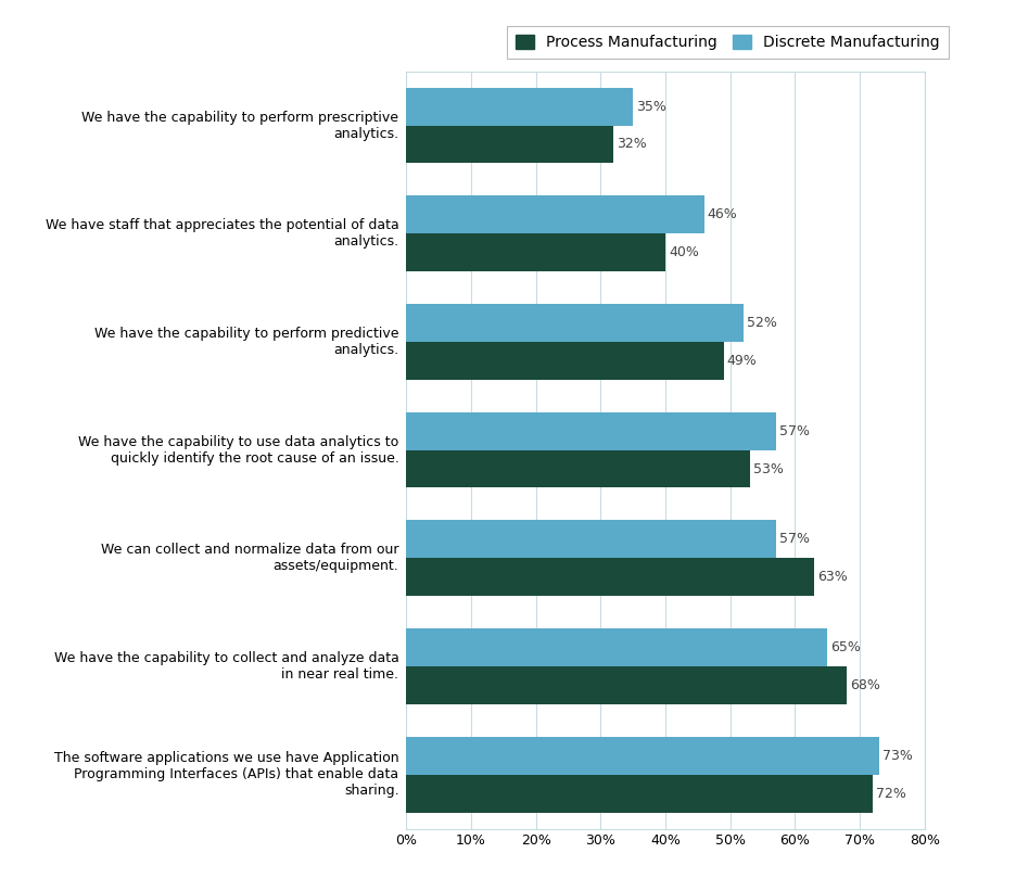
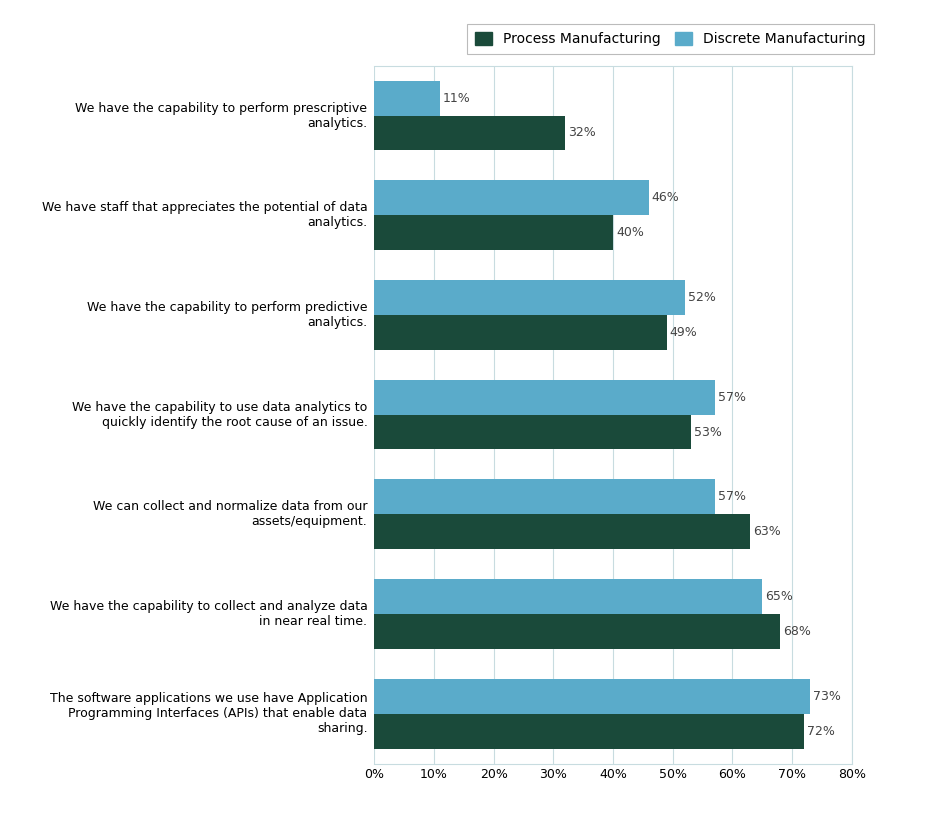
Discrete Manufacturing/We have the capability to perform prescriptive analytics.: 35% -> 11%
